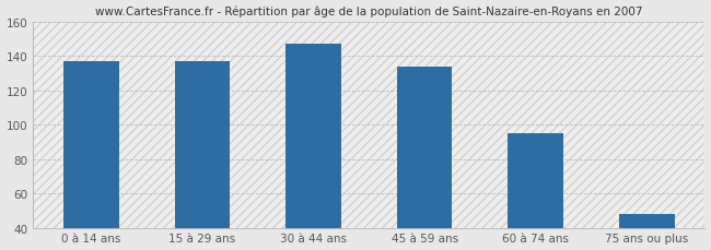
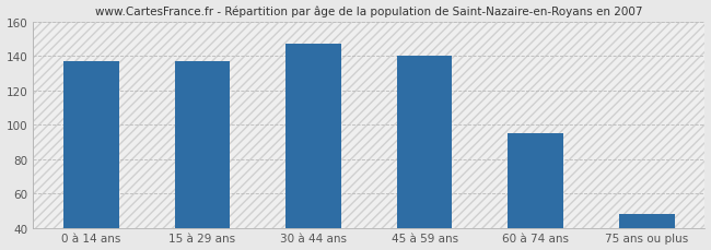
45 à 59 ans: 134 -> 140
